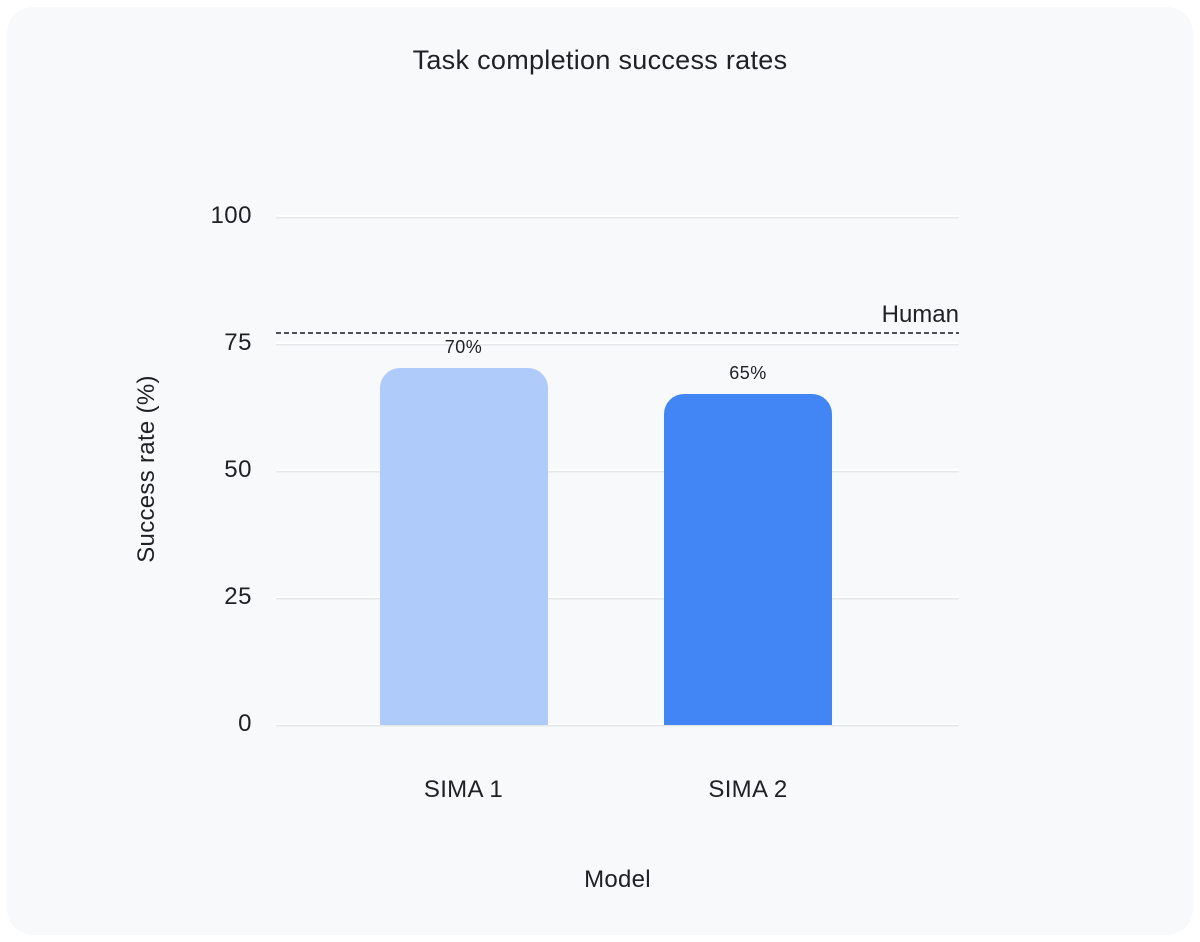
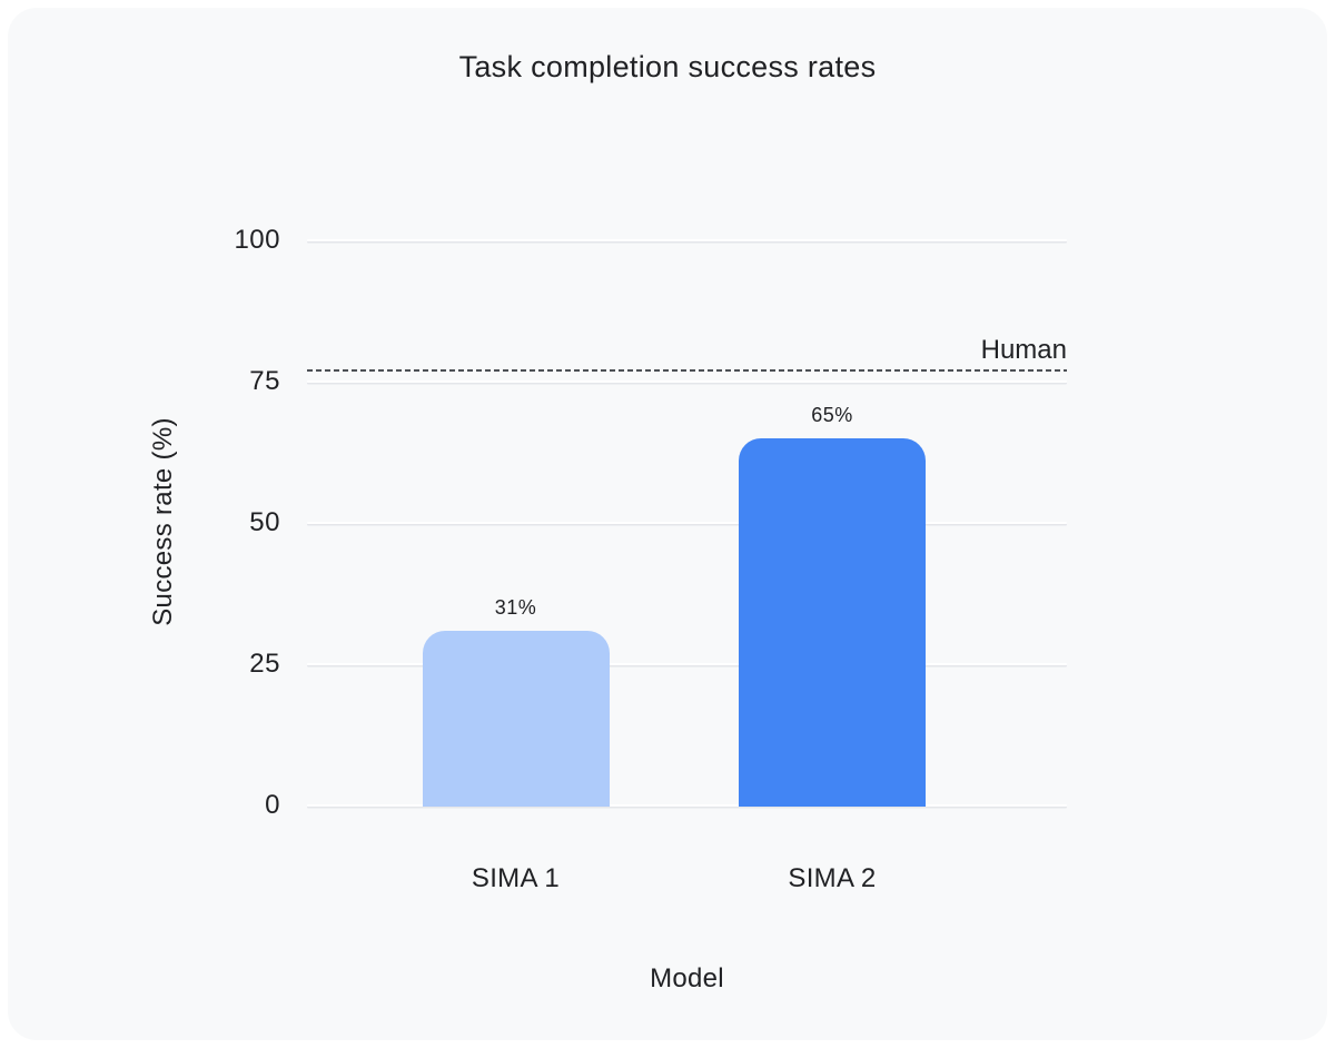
SIMA 1: 70% -> 31%
